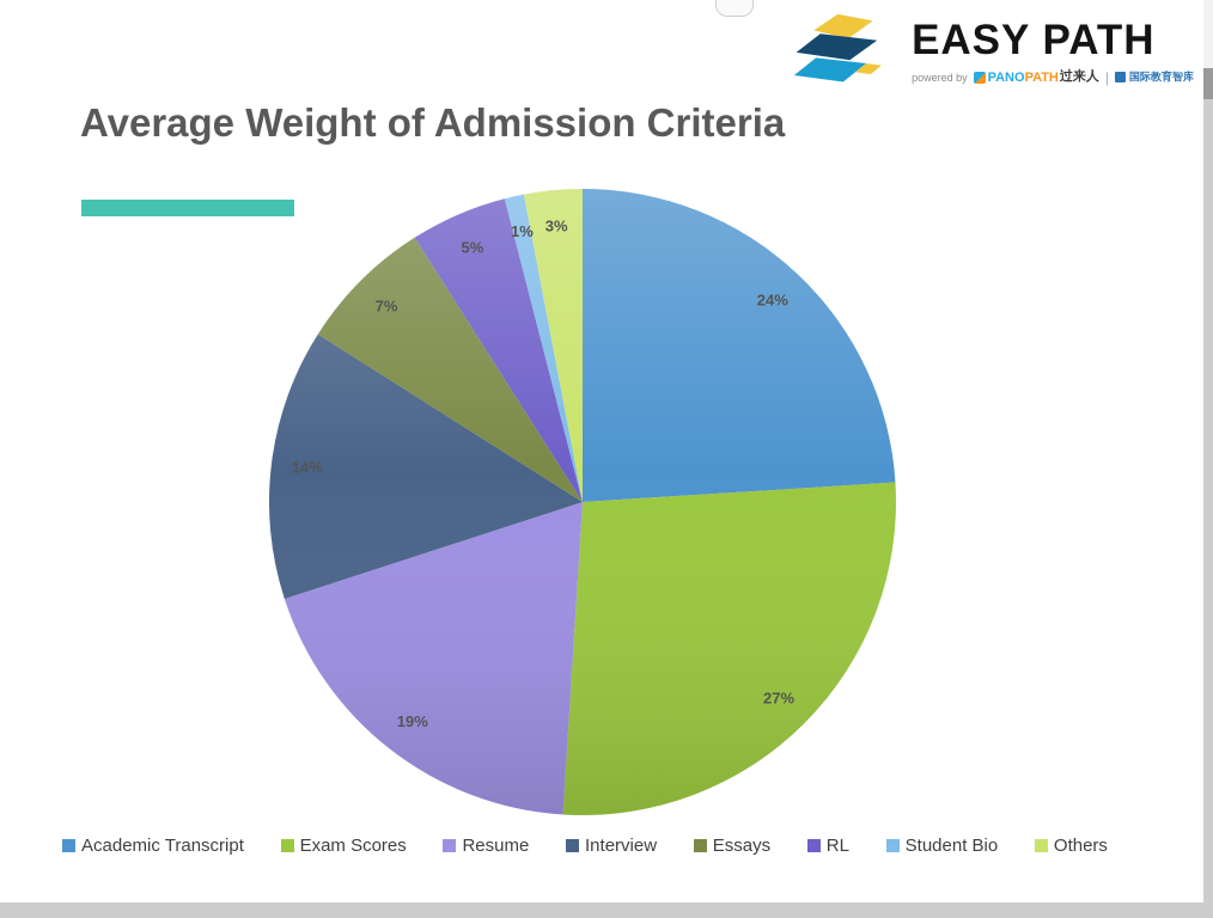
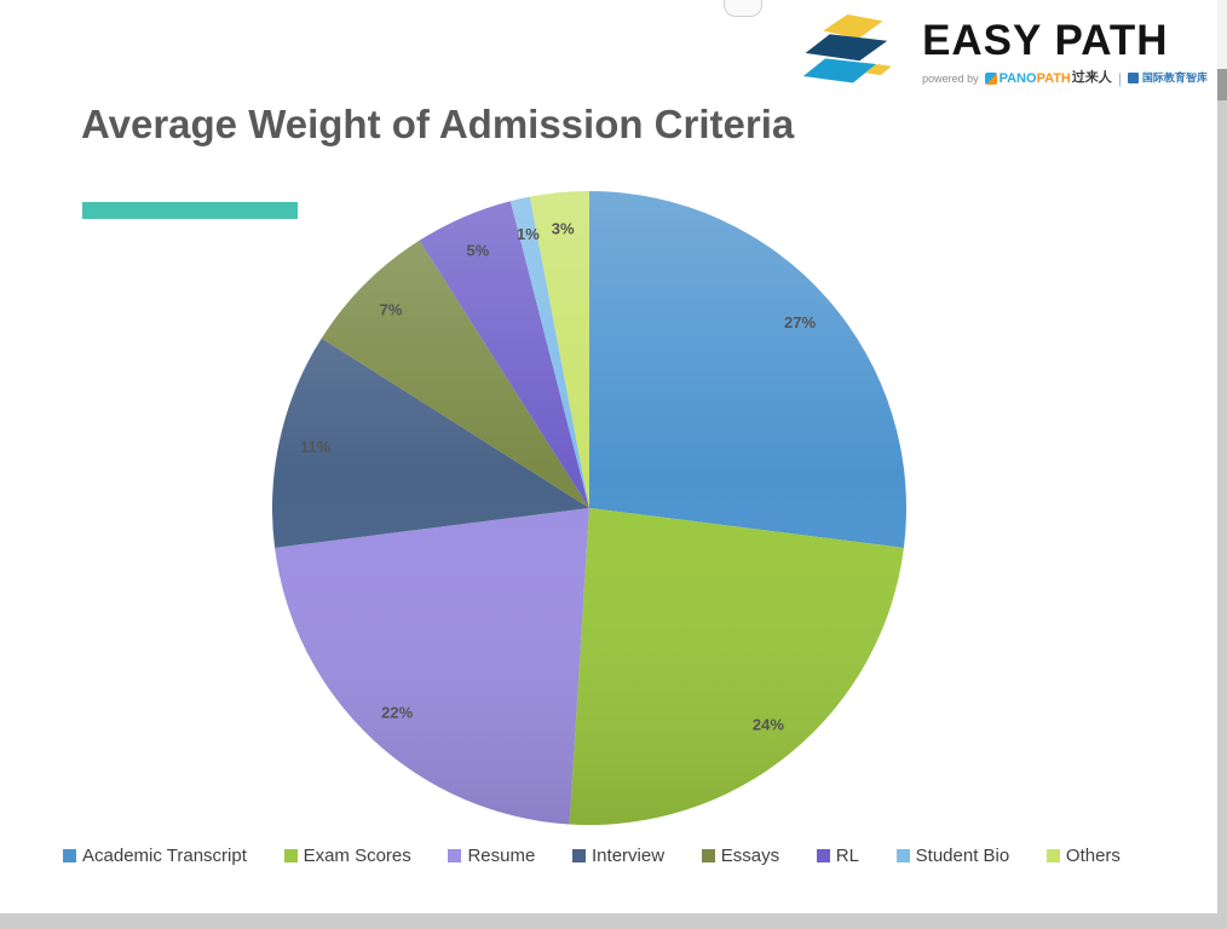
Academic Transcript: 24% -> 27%
Exam Scores: 27% -> 24%
Resume: 19% -> 22%
Interview: 14% -> 11%
